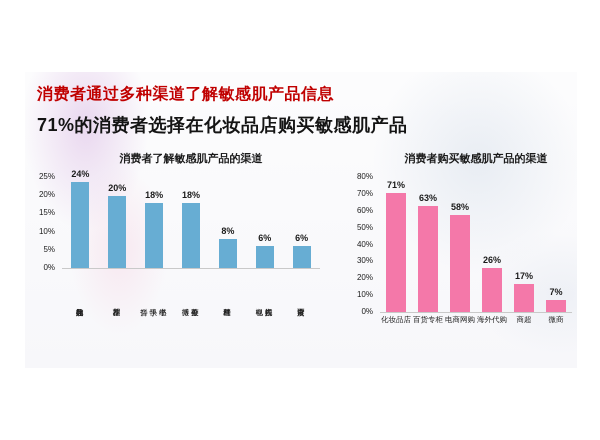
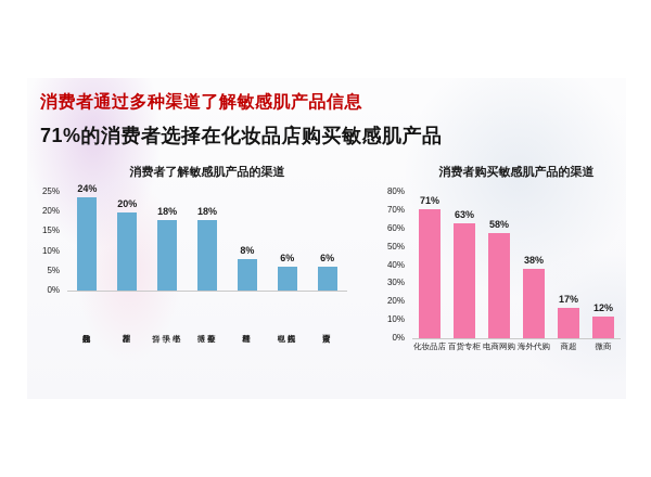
消费者购买敏感肌产品的渠道/海外代购: 26% -> 38%
消费者购买敏感肌产品的渠道/微商: 7% -> 12%
